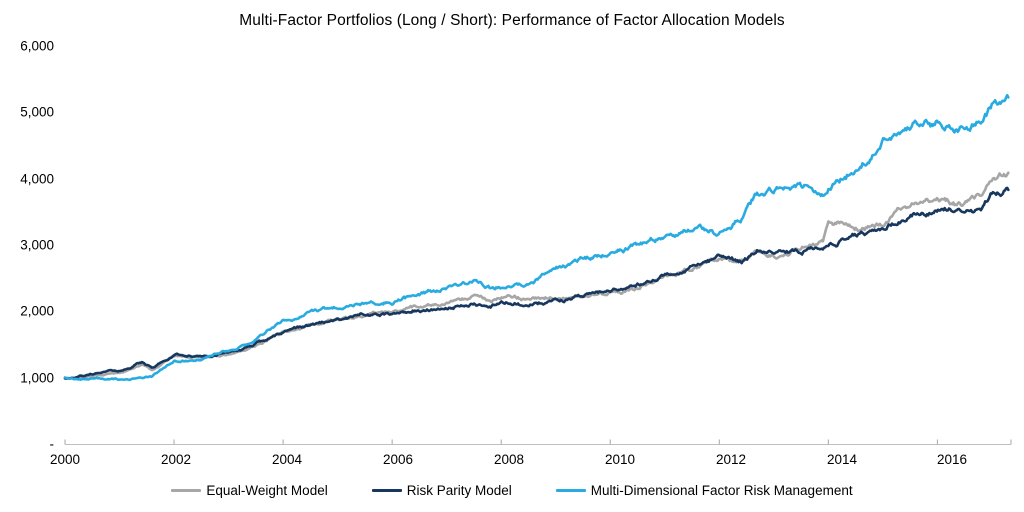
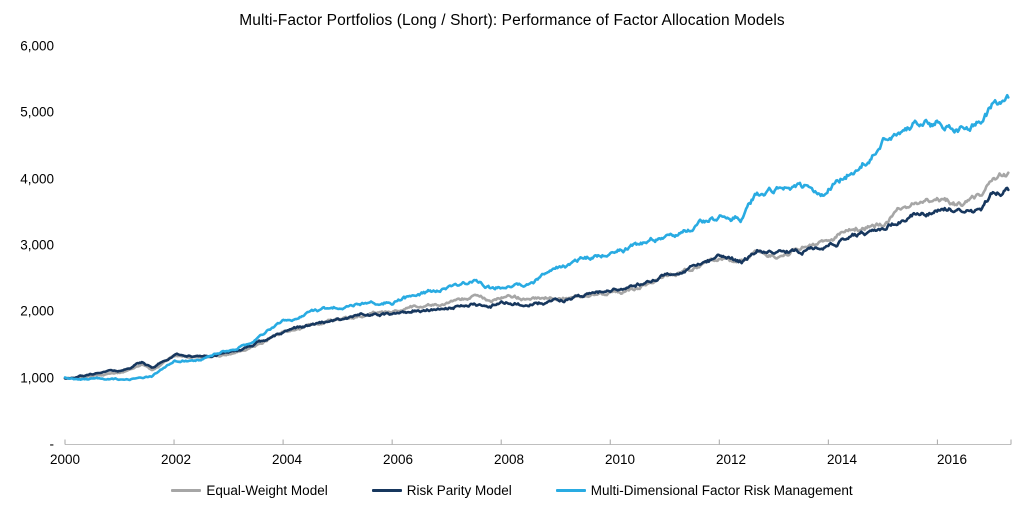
Multi-Dimensional Factor Risk Management/2012: 3200 -> 3500
Equal-Weight Model/2014: 3400 -> 3100
